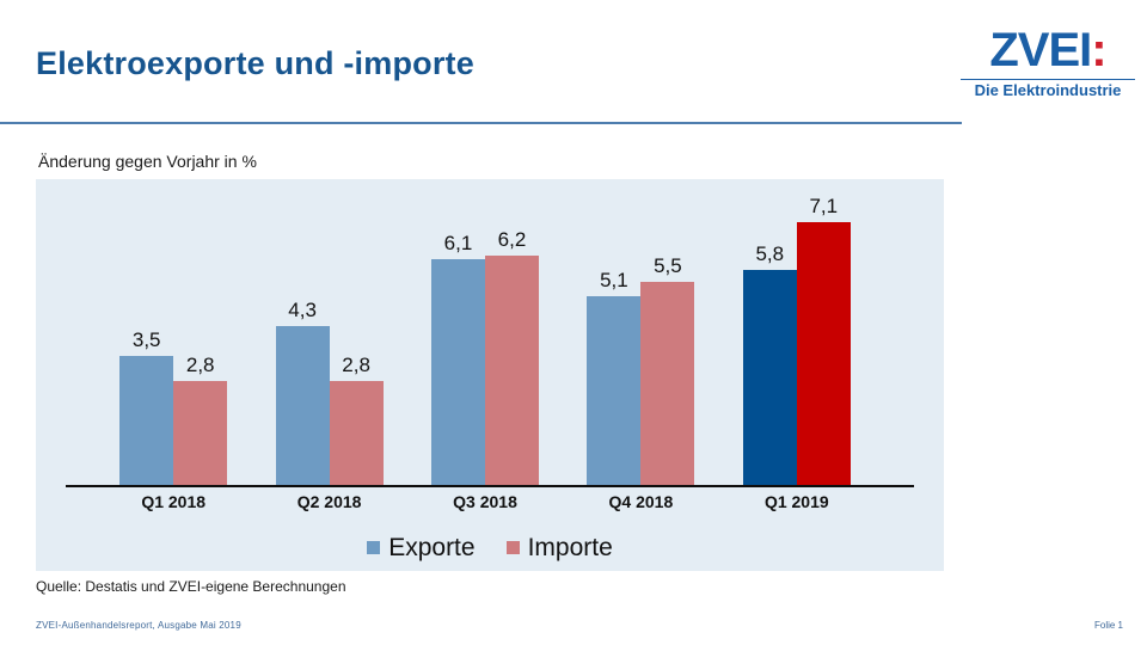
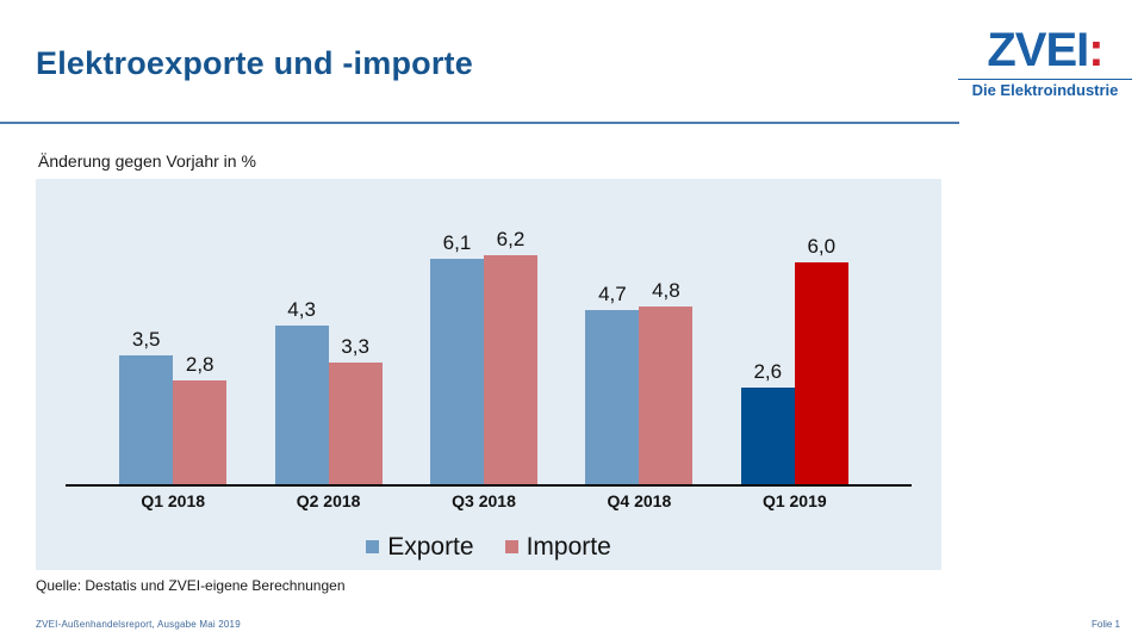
Importe/Q2 2018: 2,8 -> 3,3
Exporte/Q4 2018: 5,1 -> 4,7
Importe/Q4 2018: 5,5 -> 4,8
Exporte/Q1 2019: 5,8 -> 2,6
Importe/Q1 2019: 7,1 -> 6,0
